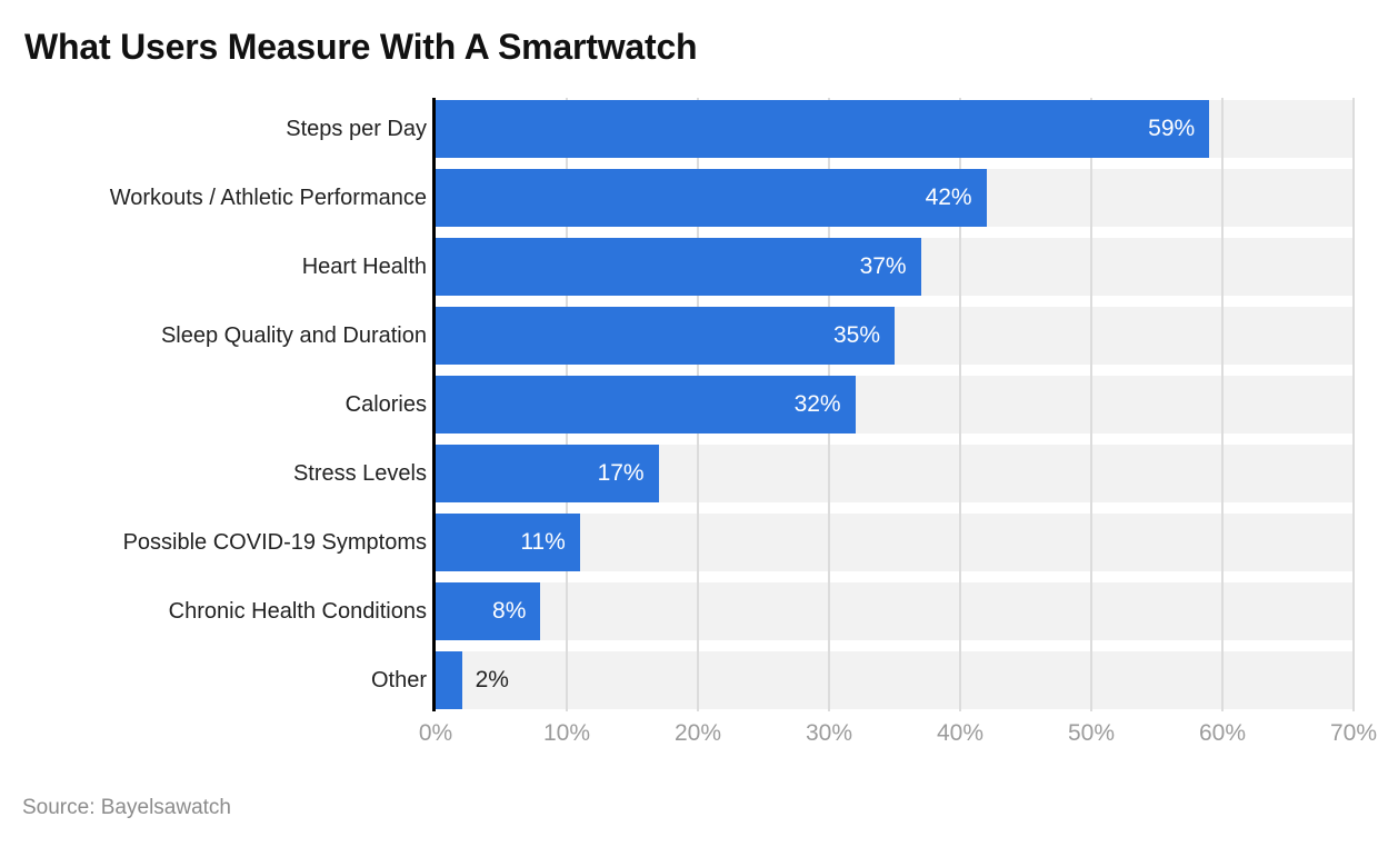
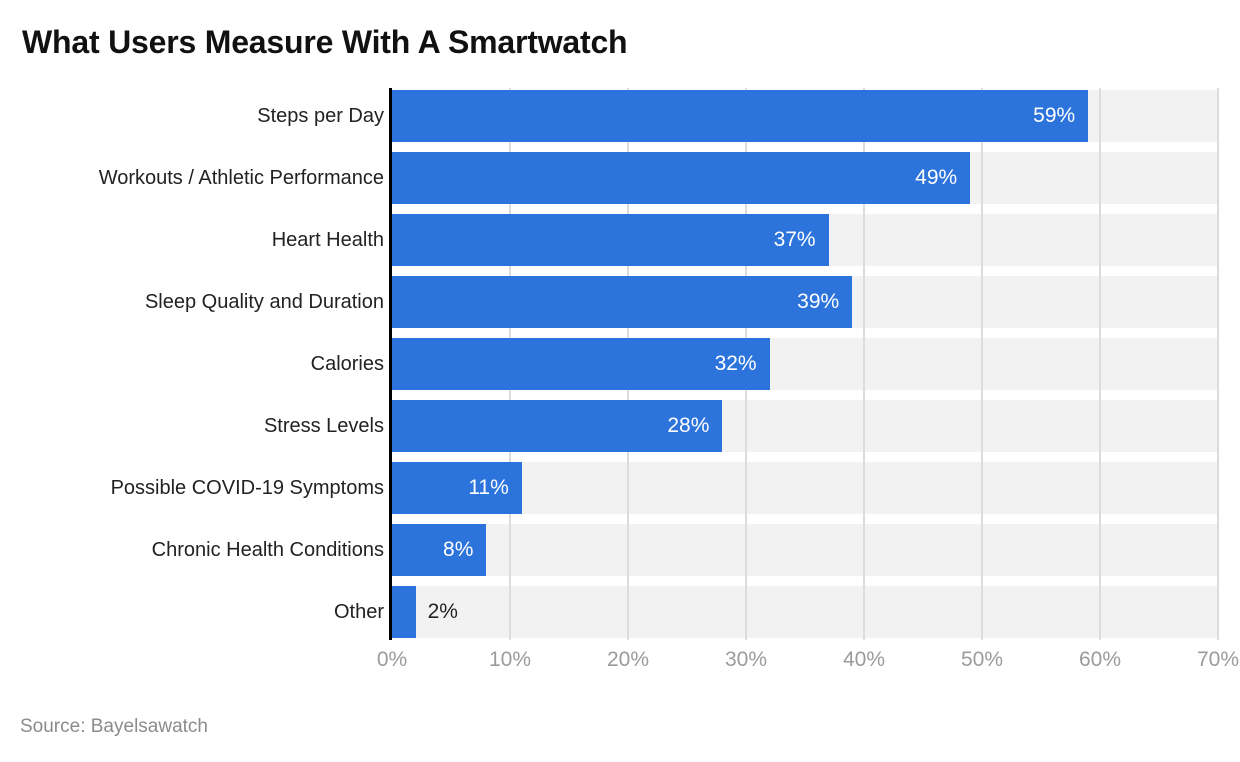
Workouts / Athletic Performance: 42% -> 49%
Sleep Quality and Duration: 35% -> 39%
Stress Levels: 17% -> 28%
